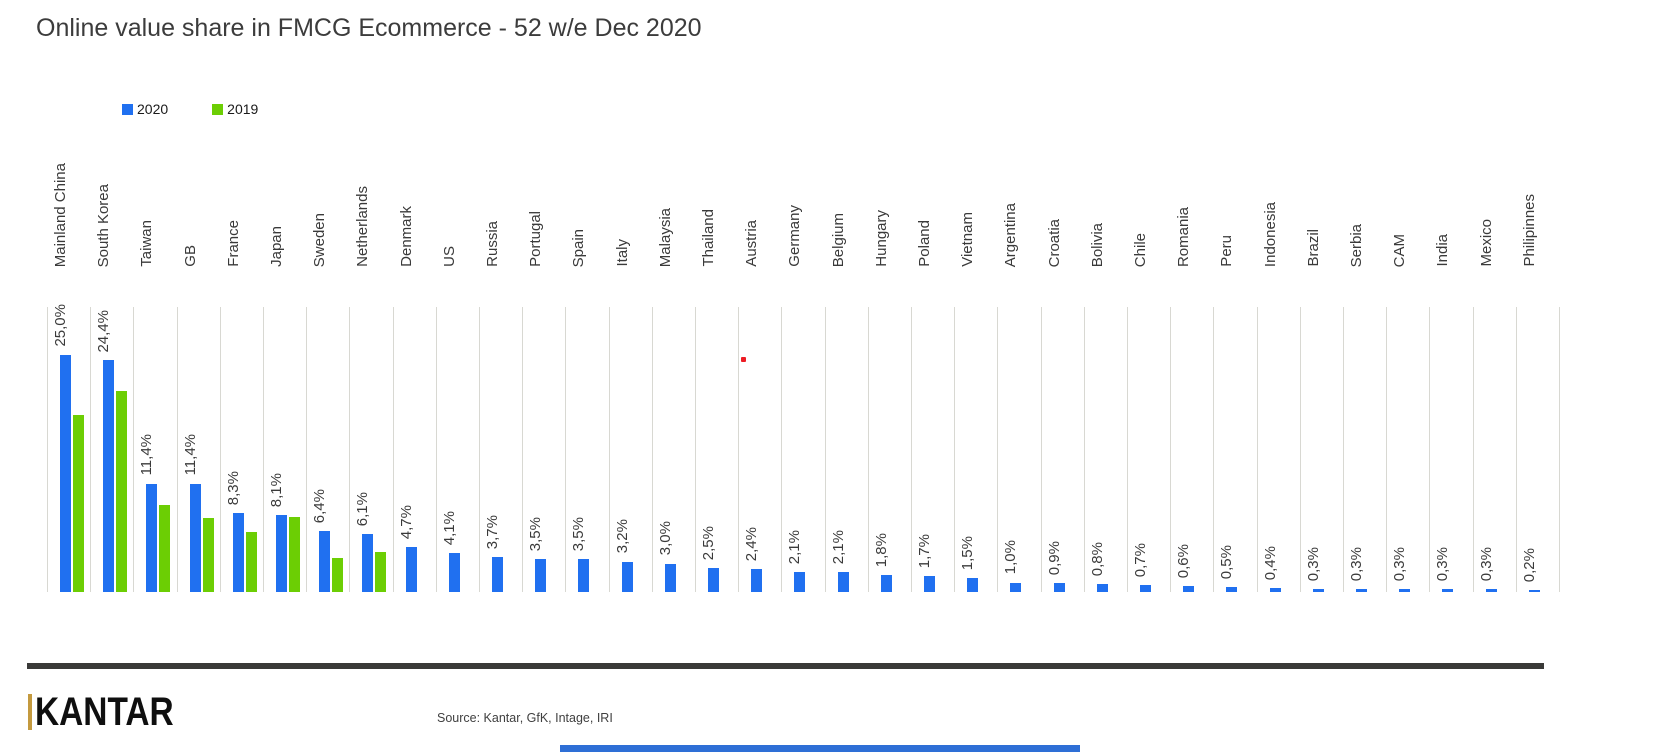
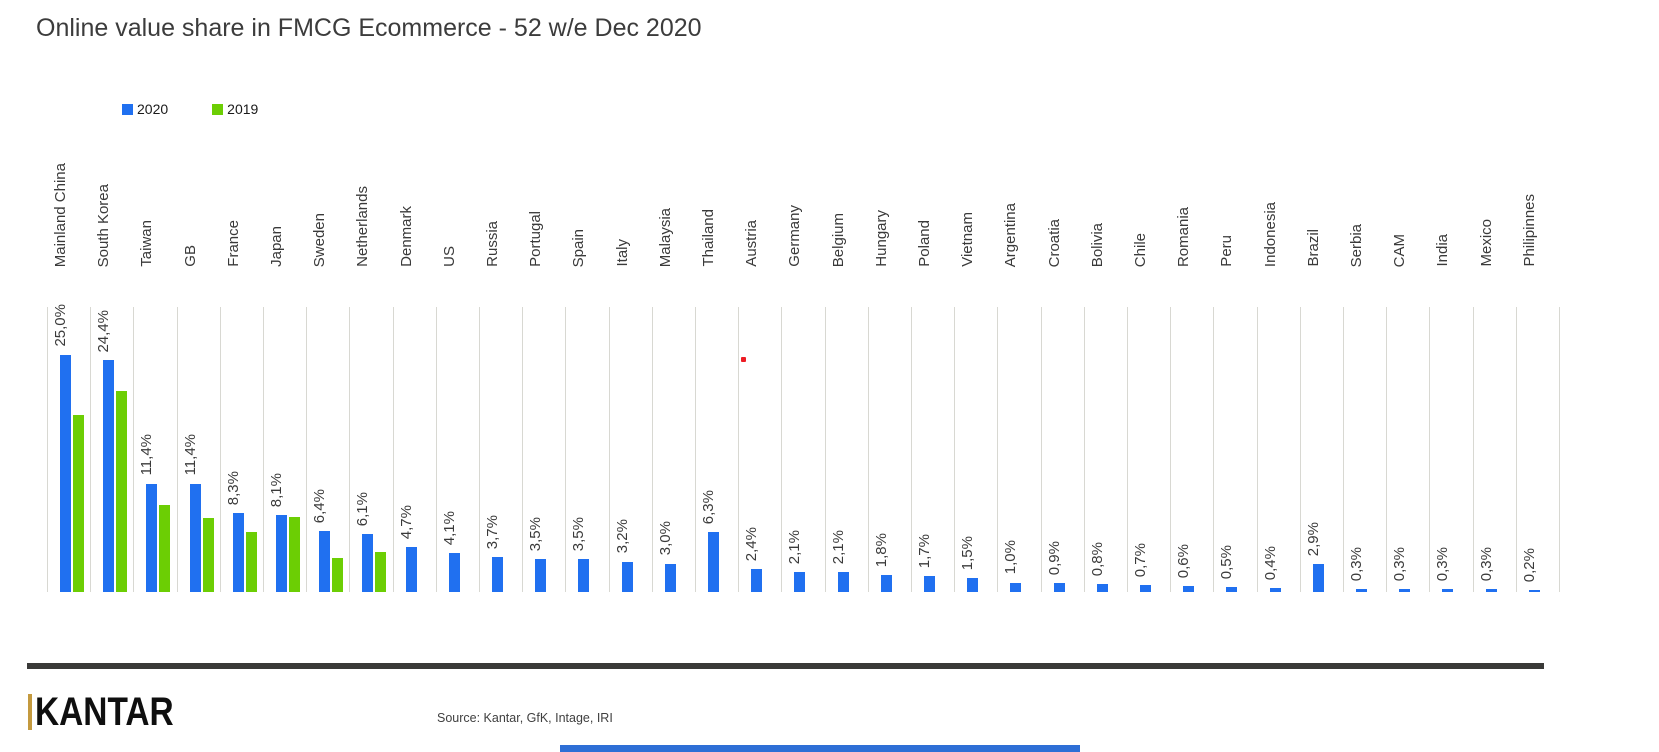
2020/Thailand: 2,5% -> 6,3%
2020/Brazil: 0,3% -> 2,9%
